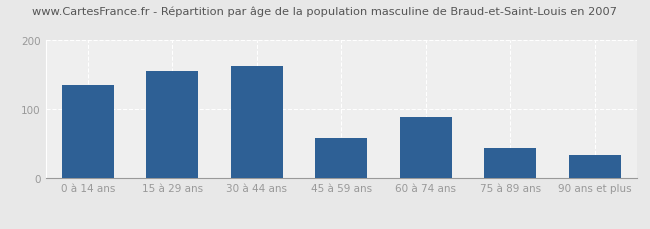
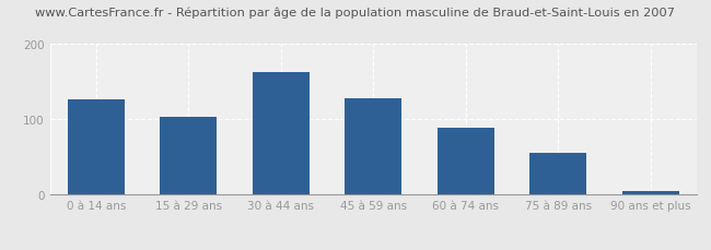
0 à 14 ans: 136 -> 127
15 à 29 ans: 156 -> 104
45 à 59 ans: 58 -> 128
75 à 89 ans: 44 -> 55
90 ans et plus: 34 -> 5
